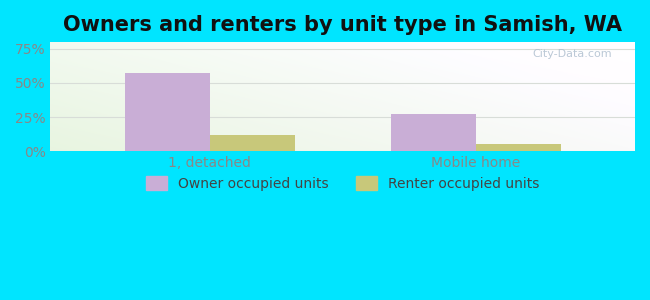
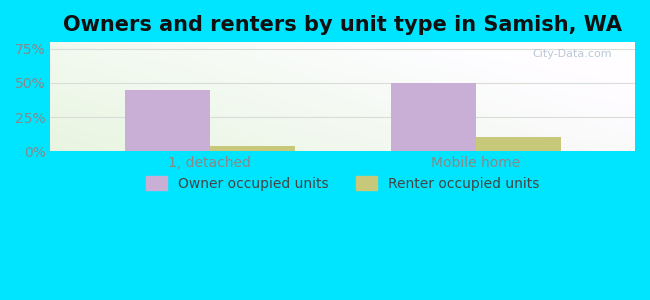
Owner occupied units/1, detached: 57% -> 45%
Renter occupied units/1, detached: 12% -> 4%
Owner occupied units/Mobile home: 27% -> 50%
Renter occupied units/Mobile home: 5% -> 10%
